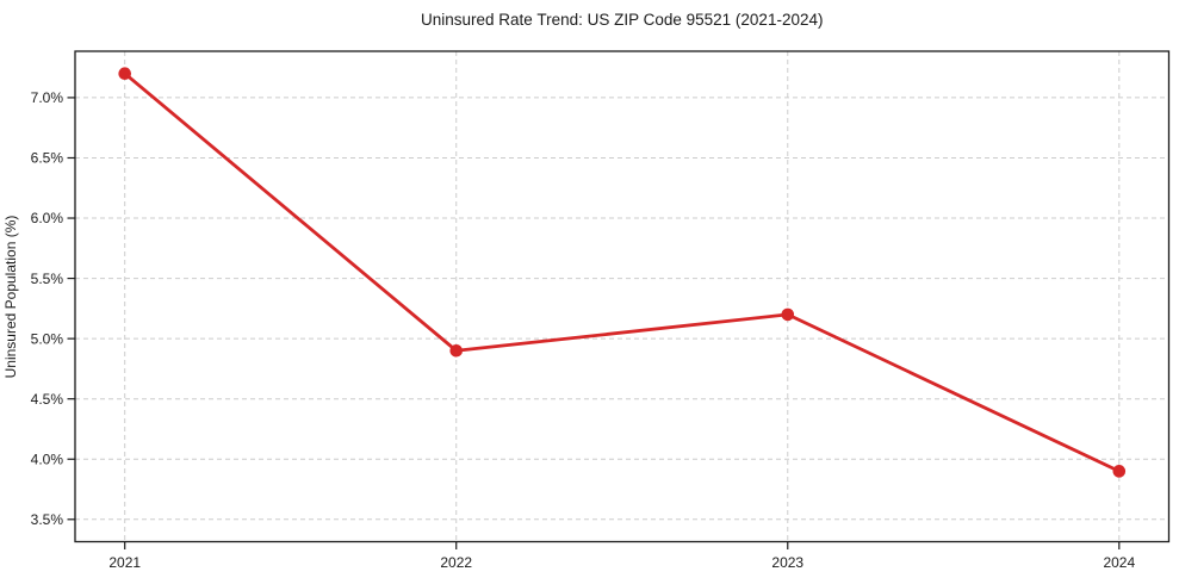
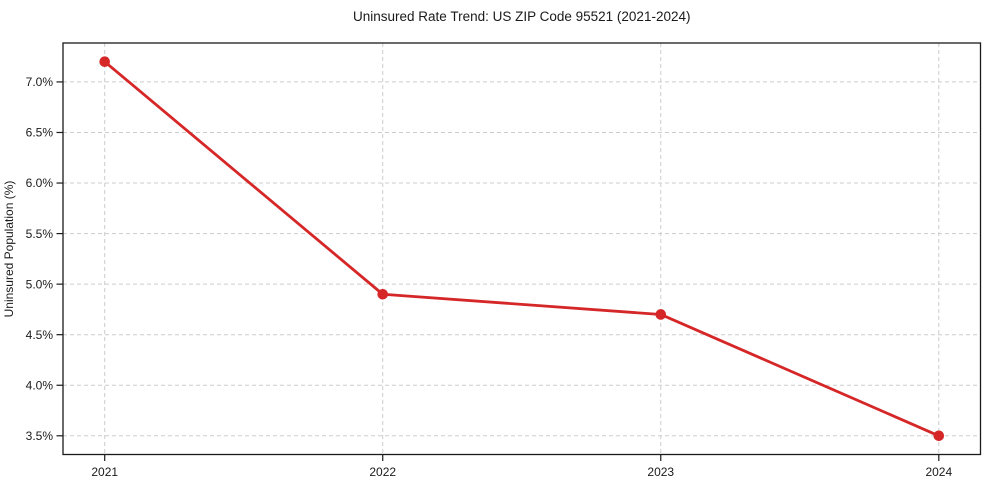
2023: 5.2% -> 4.7%
2024: 3.9% -> 3.5%
